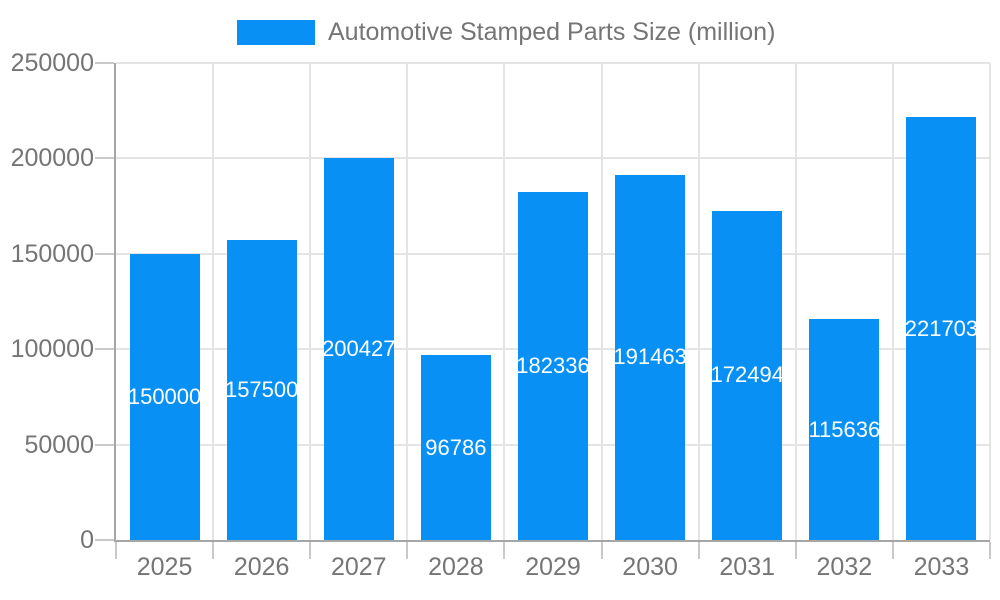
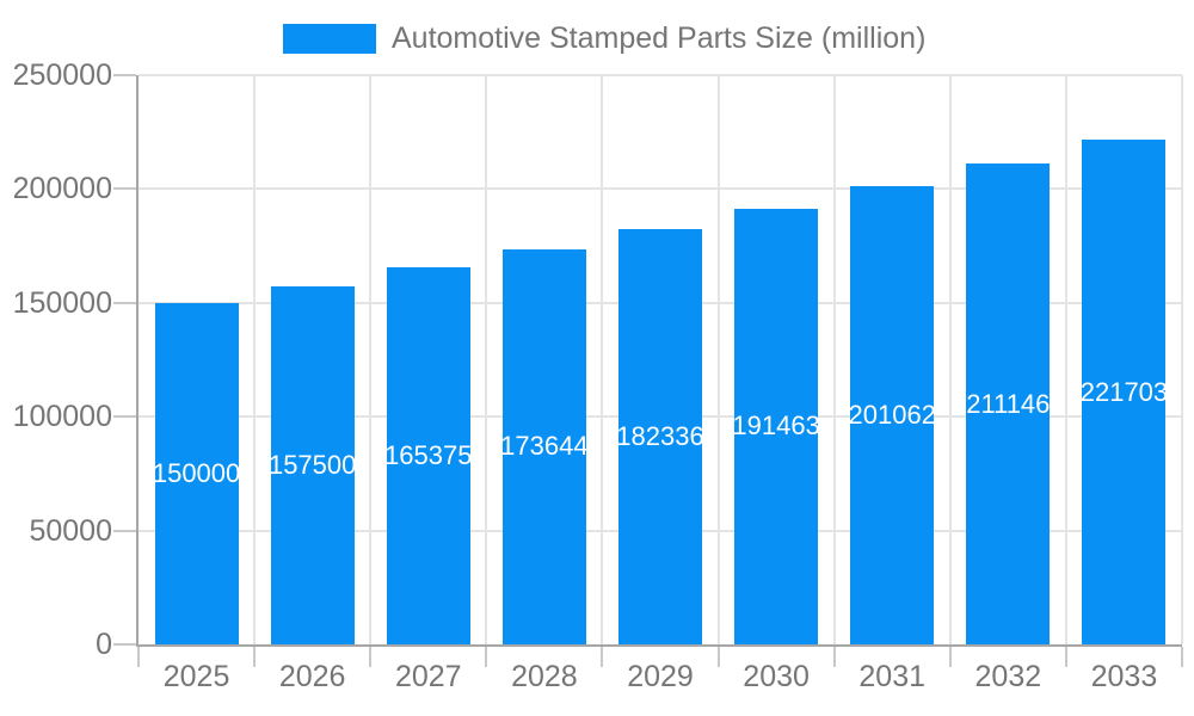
2027: 200427 -> 165375
2028: 96786 -> 173644
2031: 172494 -> 201062
2032: 115636 -> 211146
